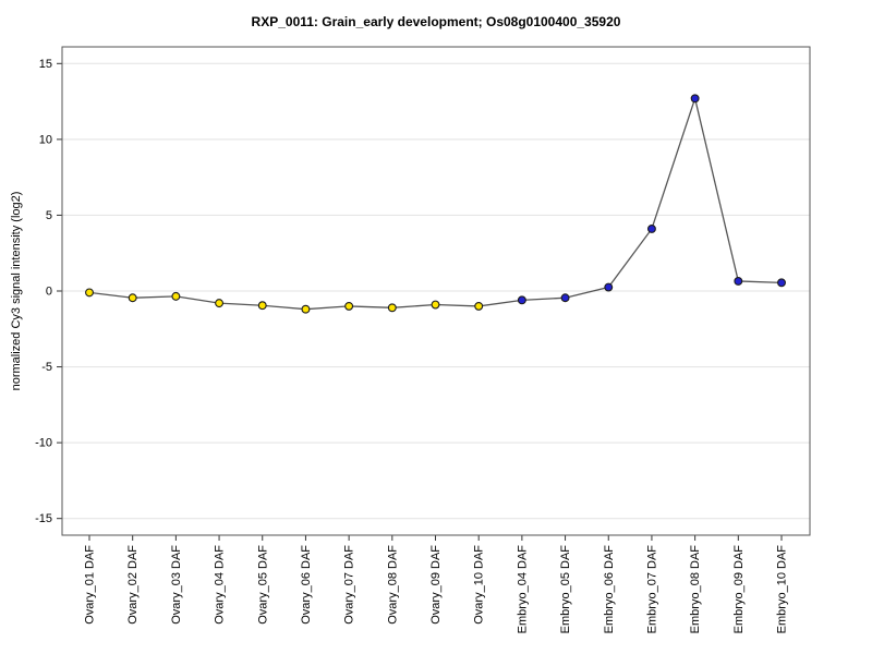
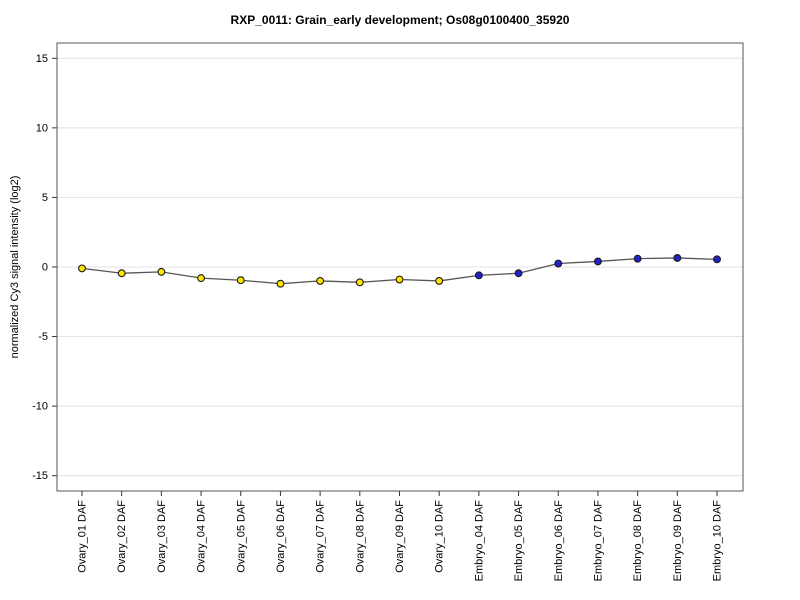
Embryo_07 DAF: 4.1 -> 0.4
Embryo_08 DAF: 12.7 -> 0.6
